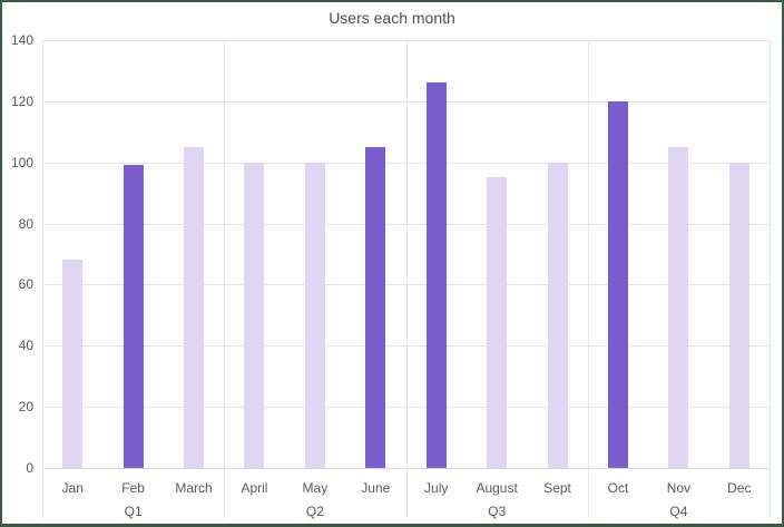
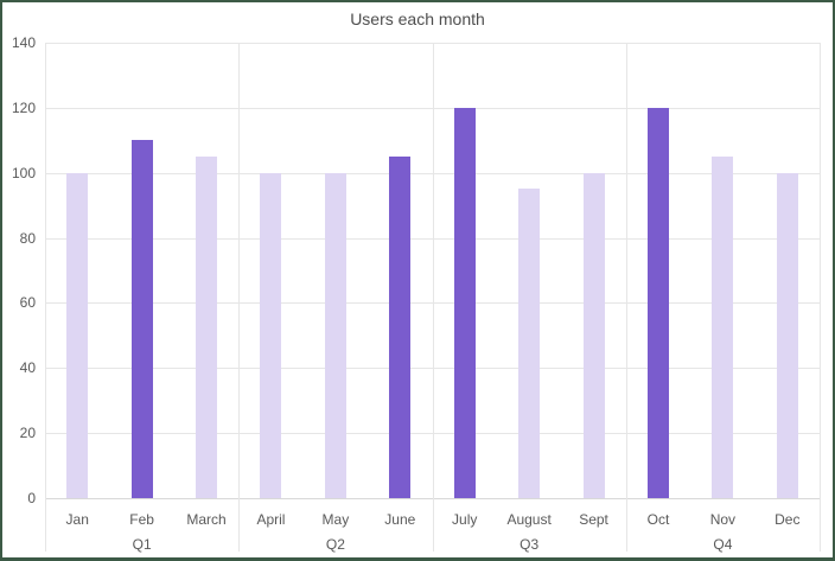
Jan: 68 -> 100
Feb: 99 -> 110
July: 126 -> 120
